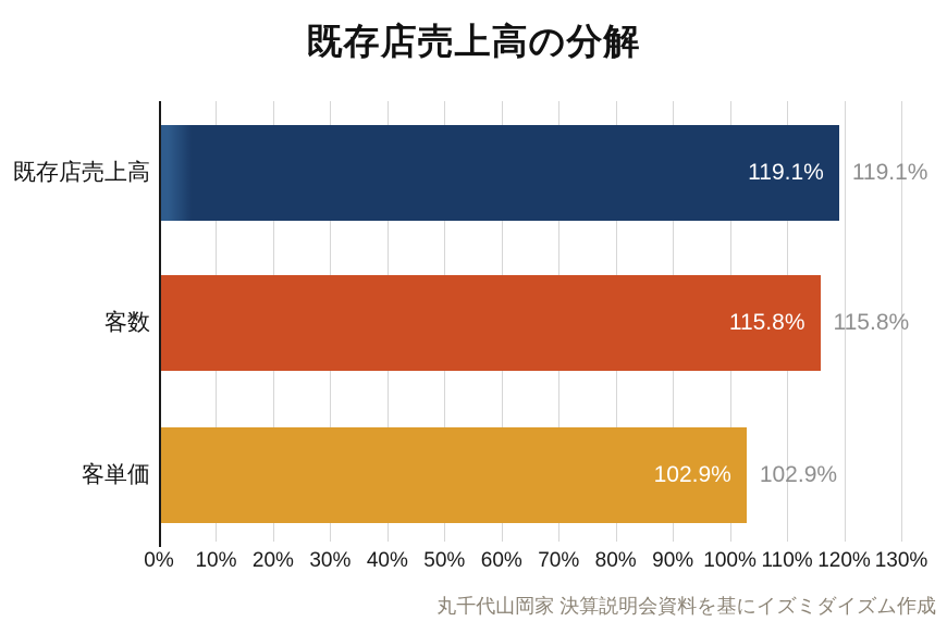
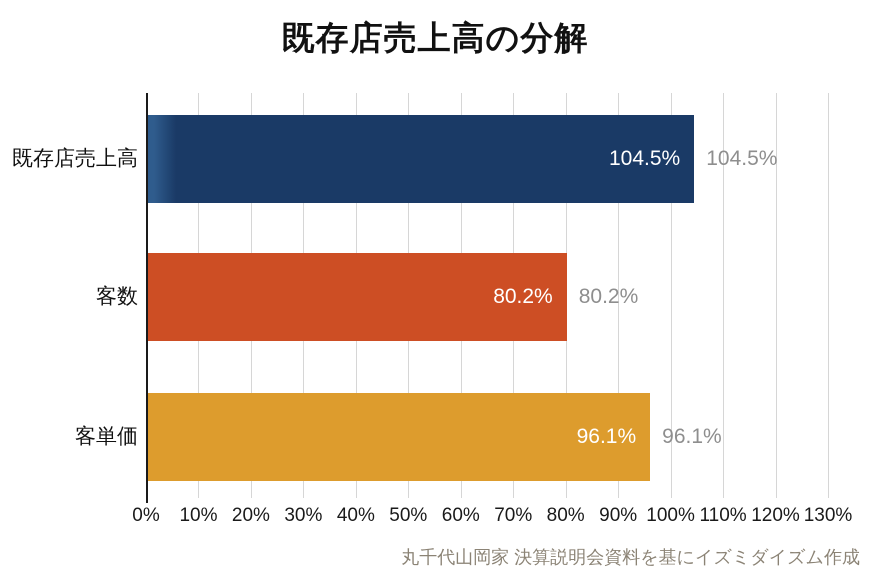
既存店売上高: 119.1% -> 104.5%
客数: 115.8% -> 80.2%
客単価: 102.9% -> 96.1%
